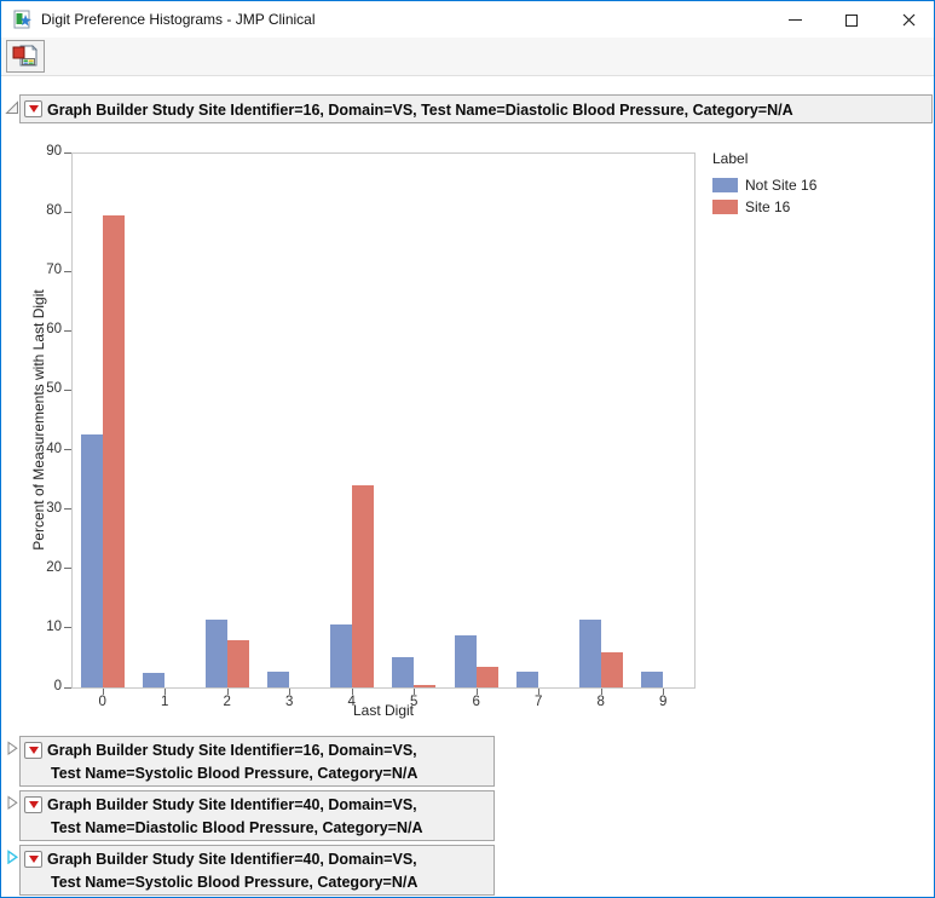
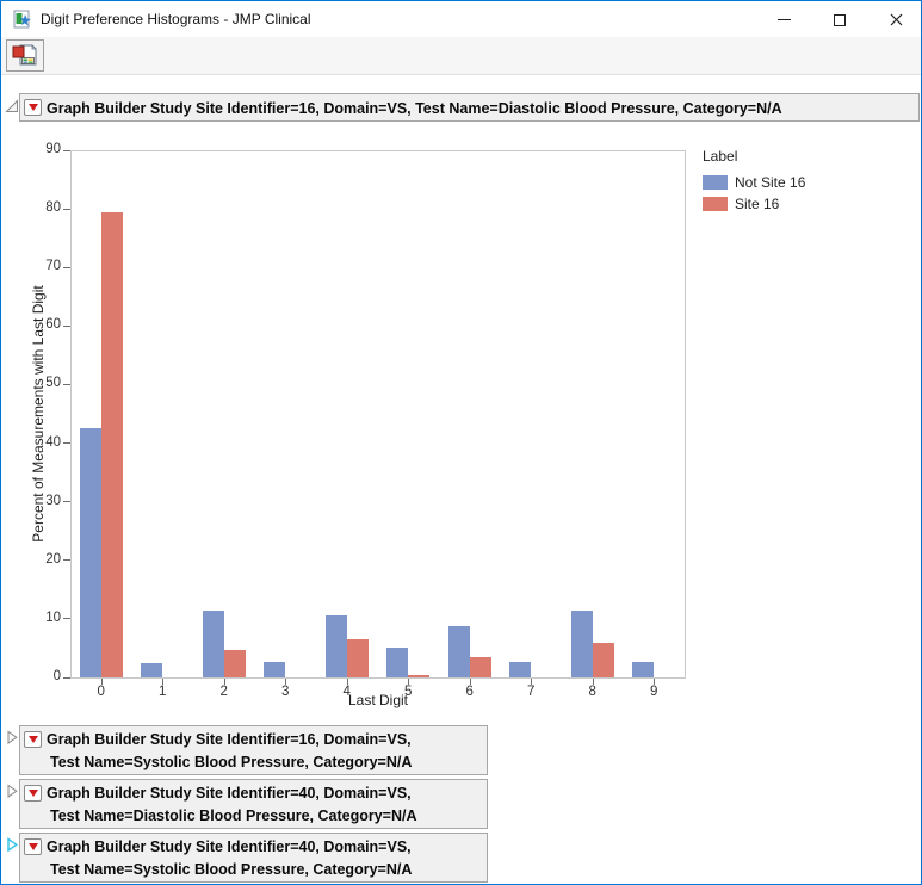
Site 16/2: 8 -> 5
Site 16/4: 34 -> 6
